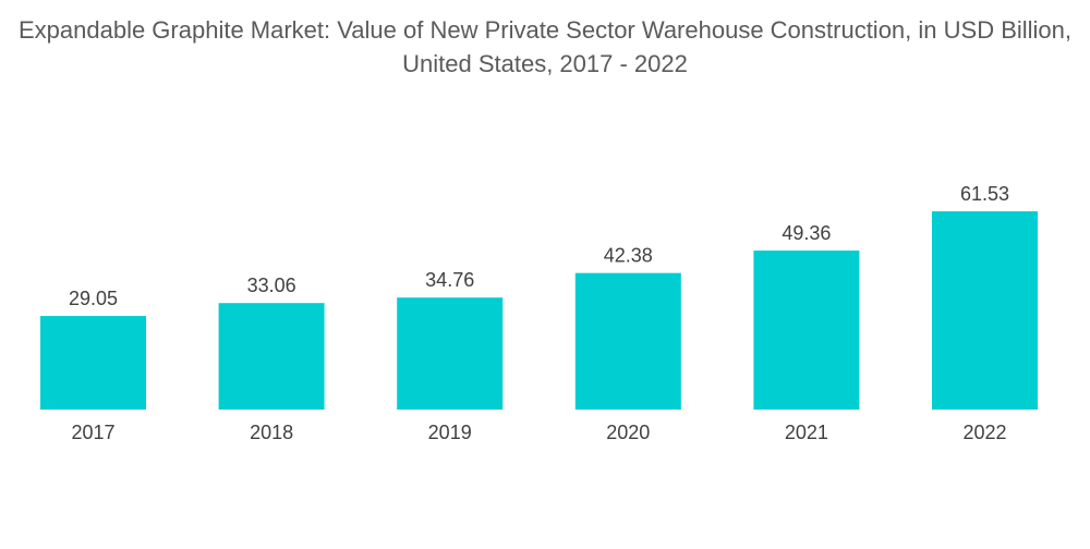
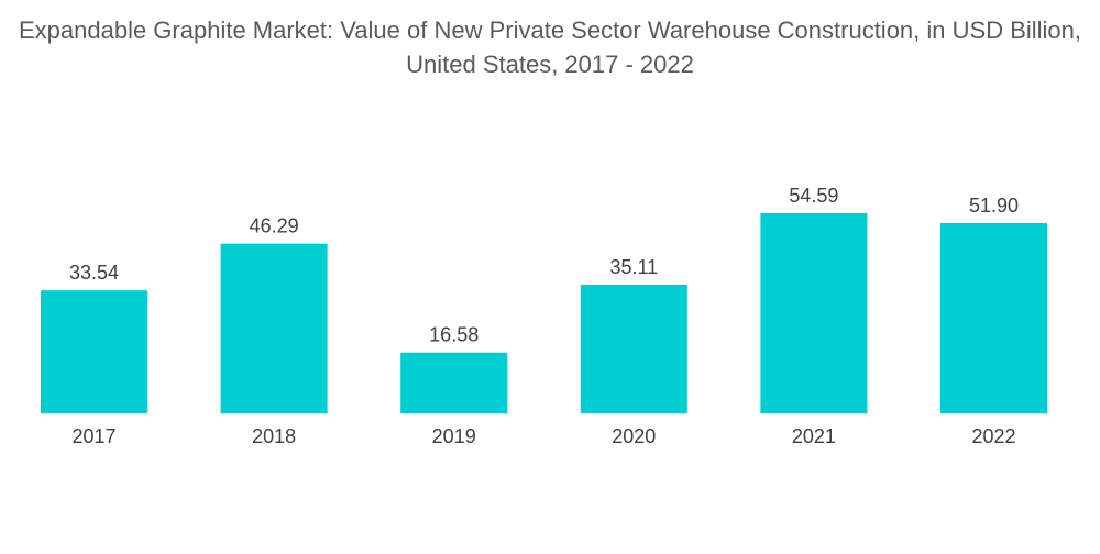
2017: 29.05 -> 33.54
2018: 33.06 -> 46.29
2019: 34.76 -> 16.58
2020: 42.38 -> 35.11
2021: 49.36 -> 54.59
2022: 61.53 -> 51.90
